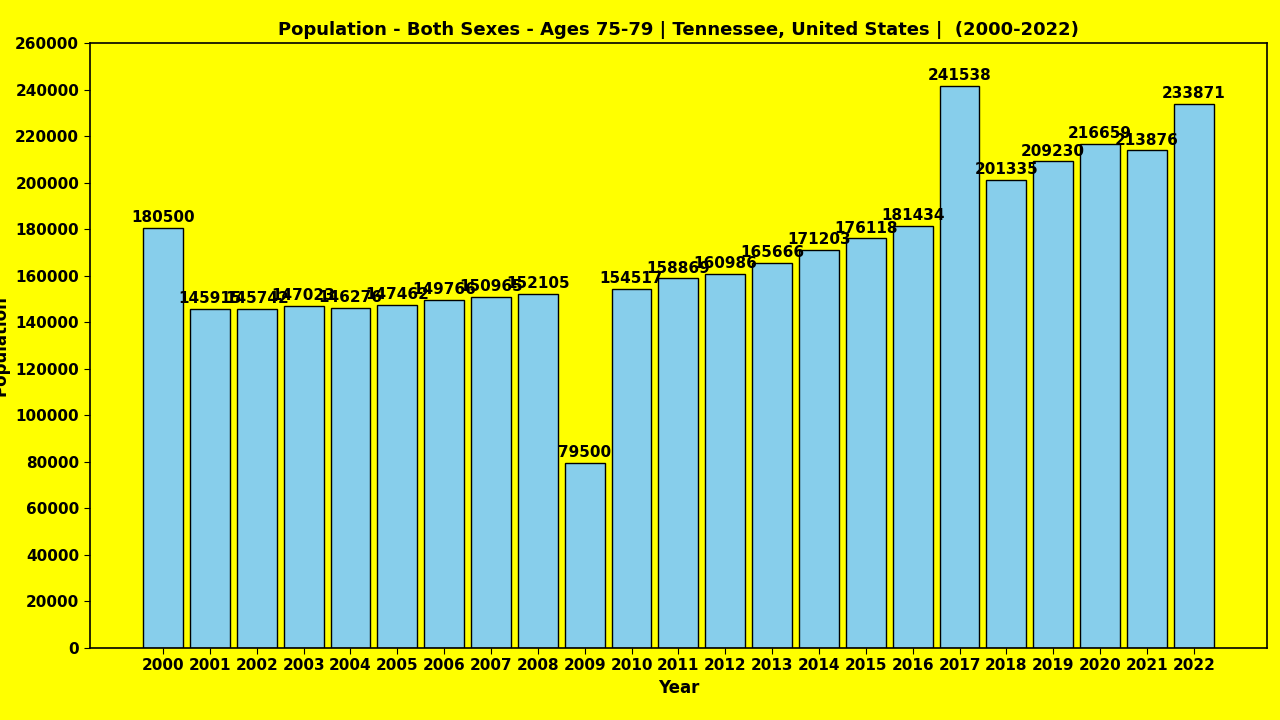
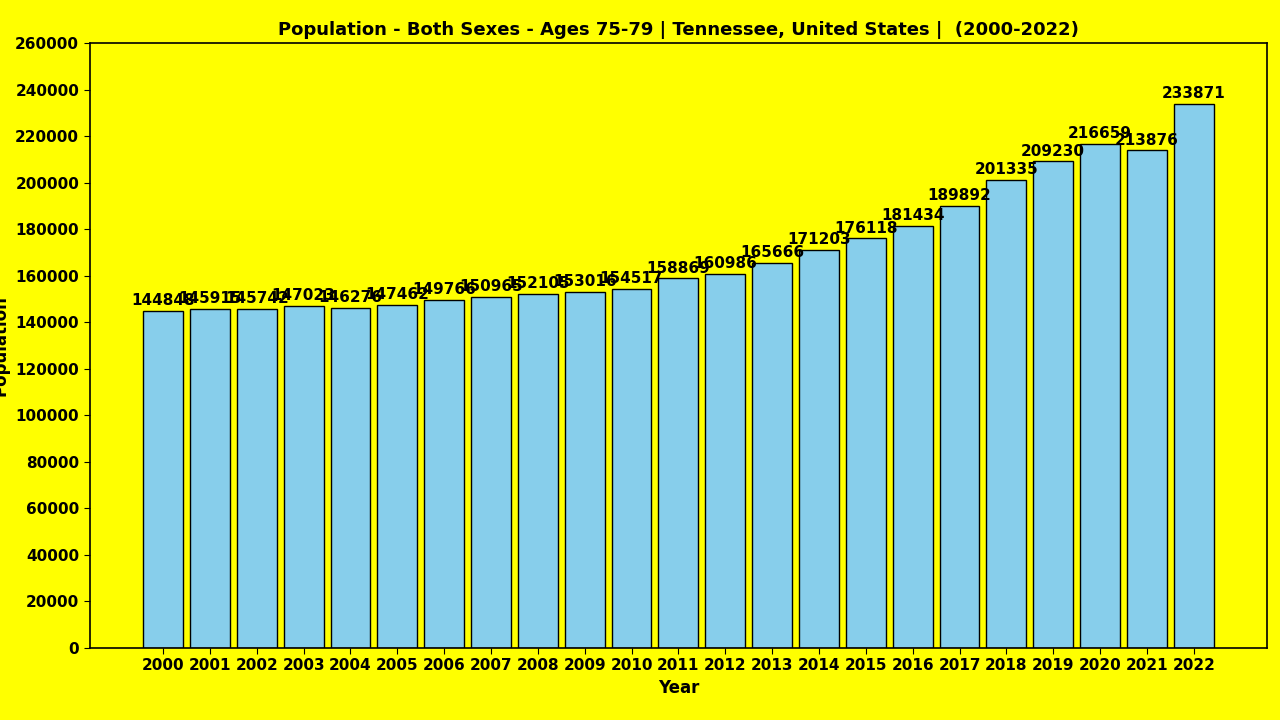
2000: 180500 -> 144800
2009: 79500 -> 153000
2017: 241538 -> 189892
